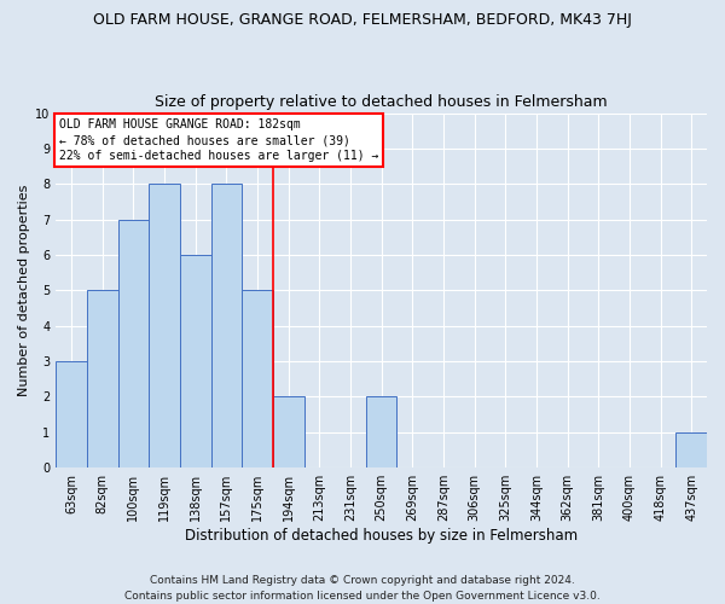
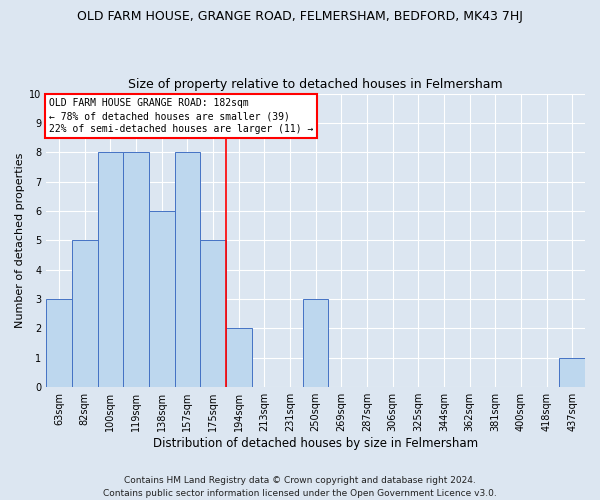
100sqm: 7 -> 8
250sqm: 2 -> 3
